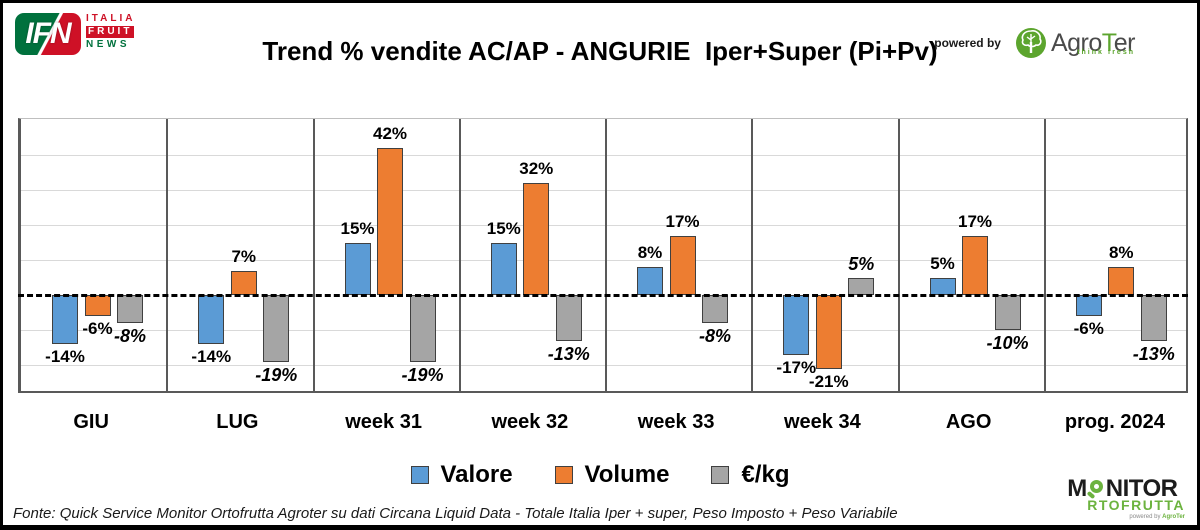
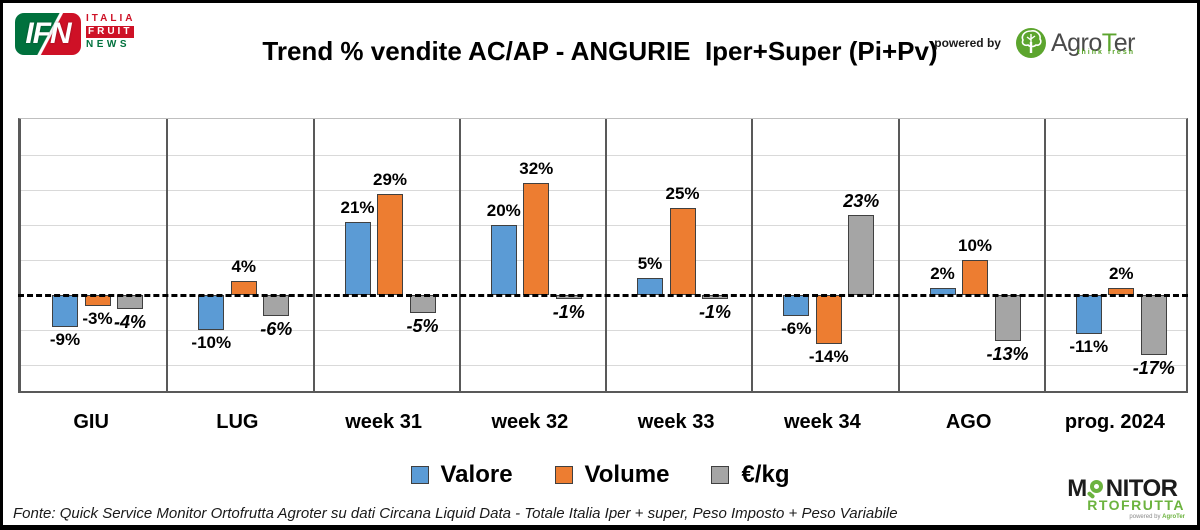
Valore/GIU: -14% -> -9%
Volume/GIU: -6% -> -3%
€/kg/GIU: -8% -> -4%
Valore/LUG: -14% -> -10%
Volume/LUG: 7% -> 4%
€/kg/LUG: -19% -> -6%
Valore/week 31: 15% -> 21%
Volume/week 31: 42% -> 29%
€/kg/week 31: -19% -> -5%
Valore/week 32: 15% -> 20%
€/kg/week 32: -13% -> -1%
Valore/week 33: 8% -> 5%
Volume/week 33: 17% -> 25%
€/kg/week 33: -8% -> -1%
Valore/week 34: -17% -> -6%
Volume/week 34: -21% -> -14%
€/kg/week 34: 5% -> 23%
Valore/AGO: 5% -> 2%
Volume/AGO: 17% -> 10%
€/kg/AGO: -10% -> -13%
Valore/prog. 2024: -6% -> -11%
Volume/prog. 2024: 8% -> 2%
€/kg/prog. 2024: -13% -> -17%
